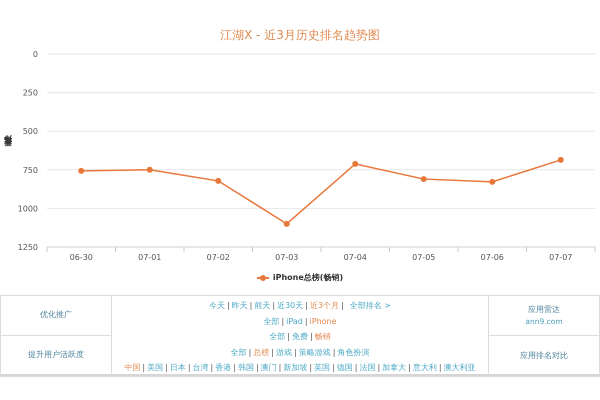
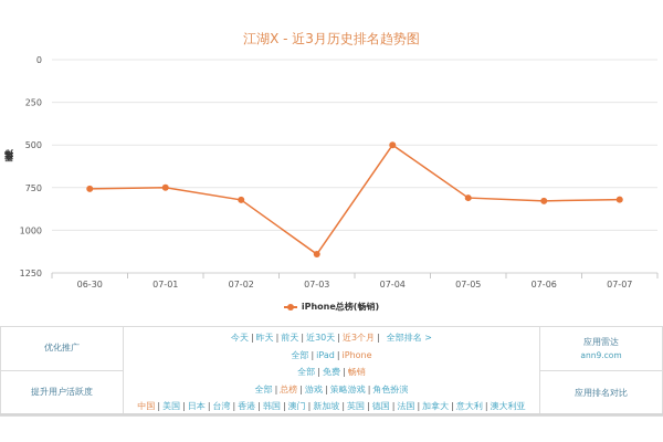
07-03: 1100 -> 1140
07-04: 710 -> 500
07-07: 690 -> 820
